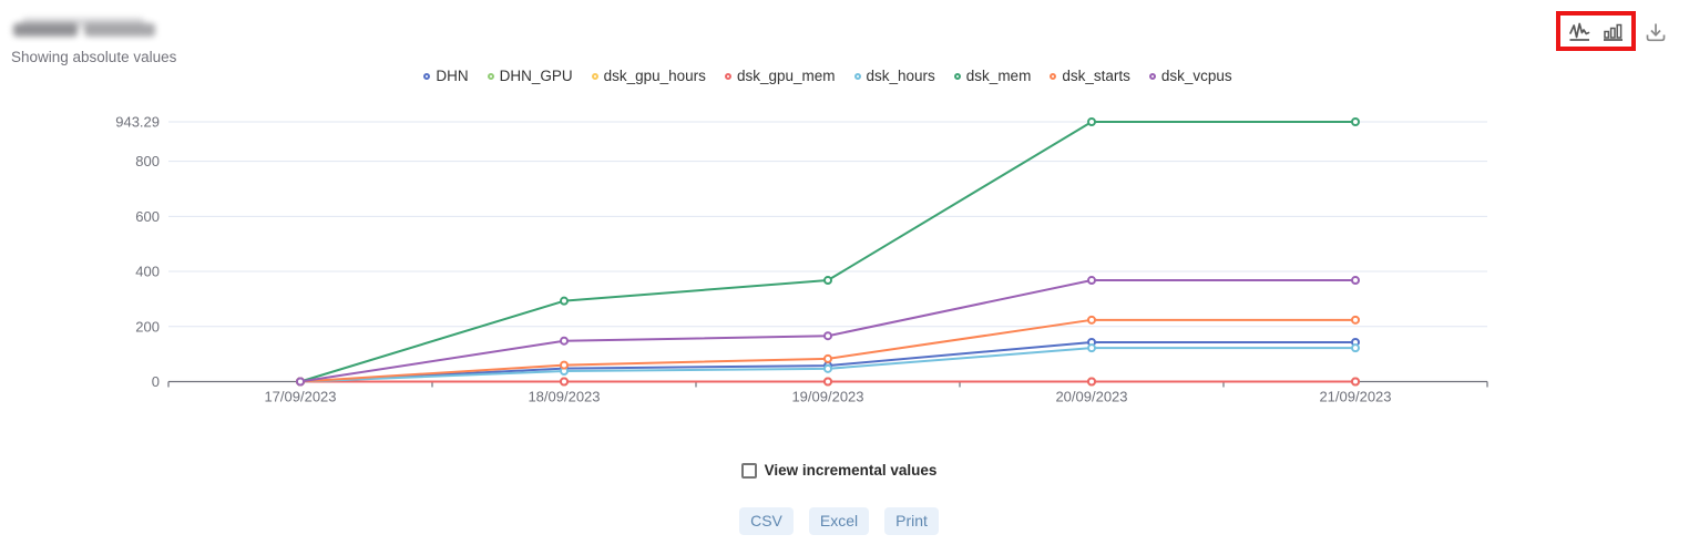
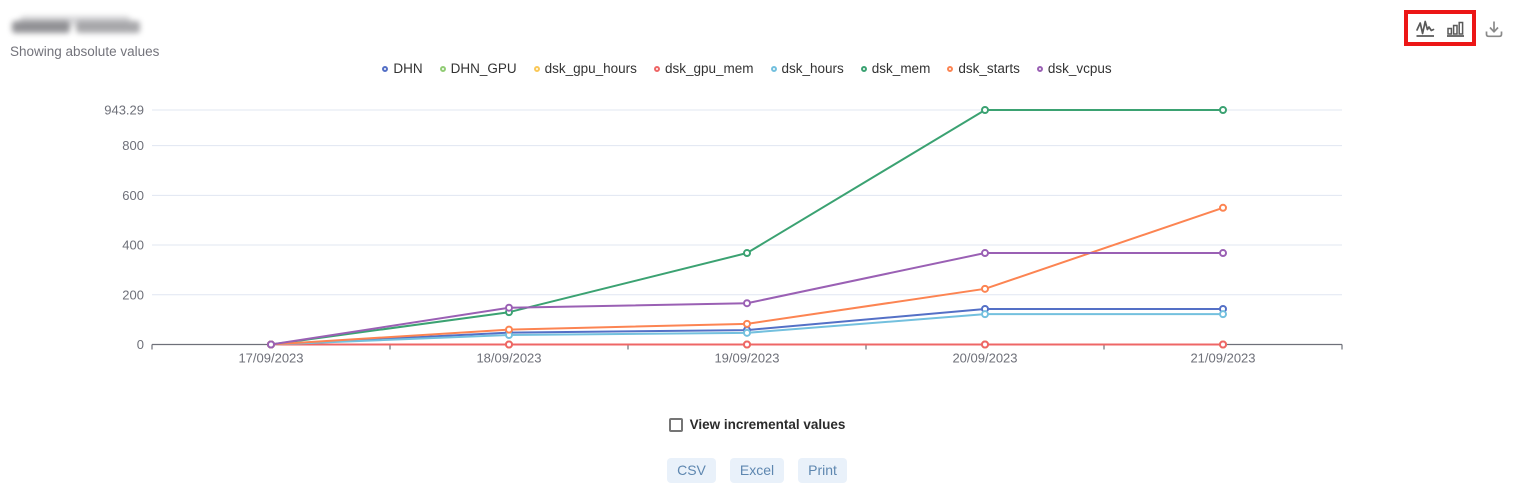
dsk_mem/18/09/2023: 290 -> 130
dsk_starts/21/09/2023: 220 -> 550
